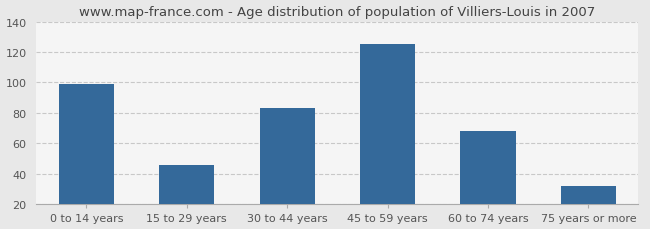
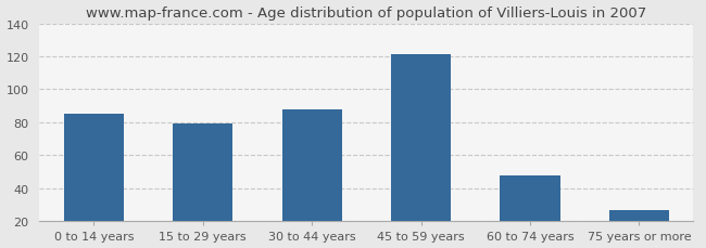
0 to 14 years: 99 -> 85
15 to 29 years: 46 -> 79
30 to 44 years: 83 -> 88
45 to 59 years: 125 -> 121
60 to 74 years: 68 -> 48
75 years or more: 32 -> 27
